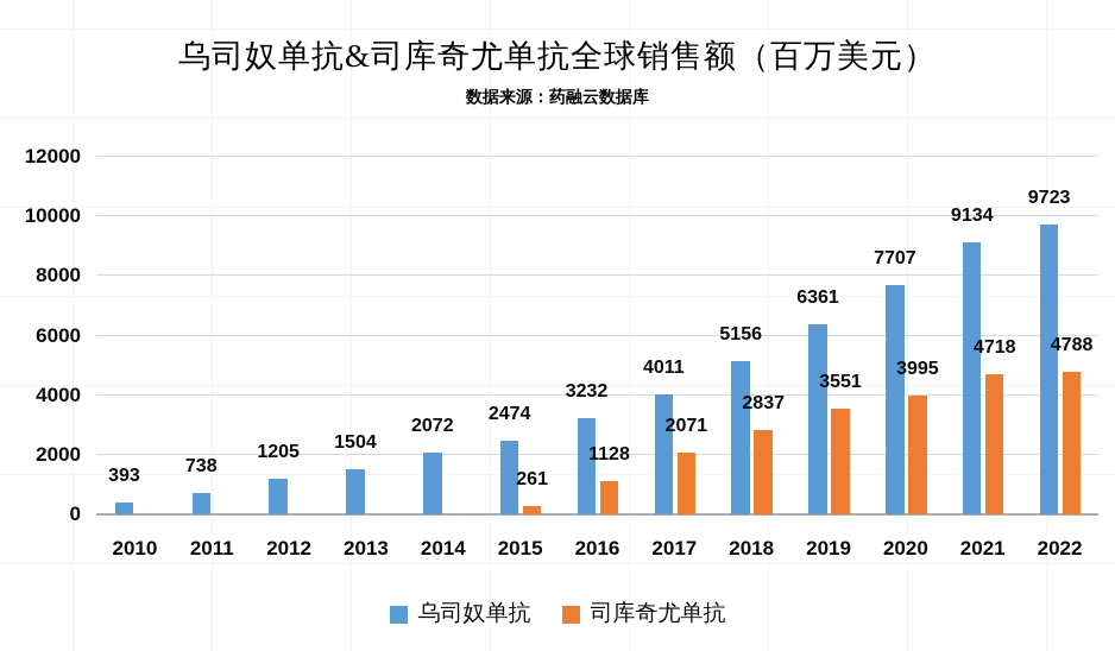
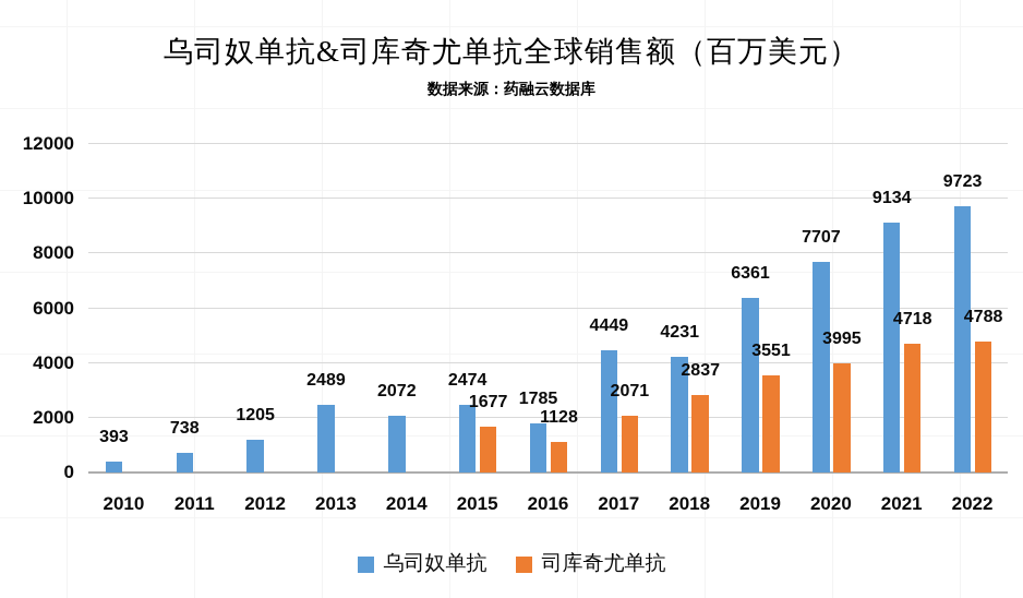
乌司奴单抗/2013: 1504 -> 2489
司库奇尤单抗/2015: 261 -> 1677
乌司奴单抗/2016: 3232 -> 1785
乌司奴单抗/2017: 4011 -> 4449
乌司奴单抗/2018: 5156 -> 4231
